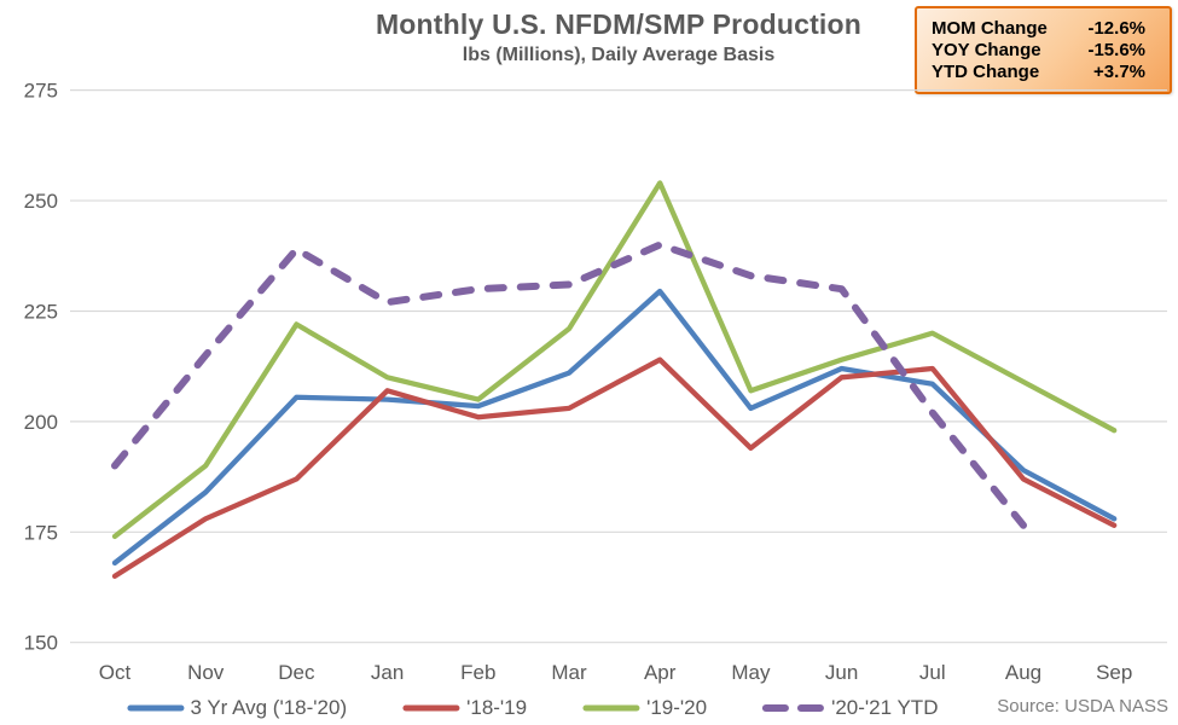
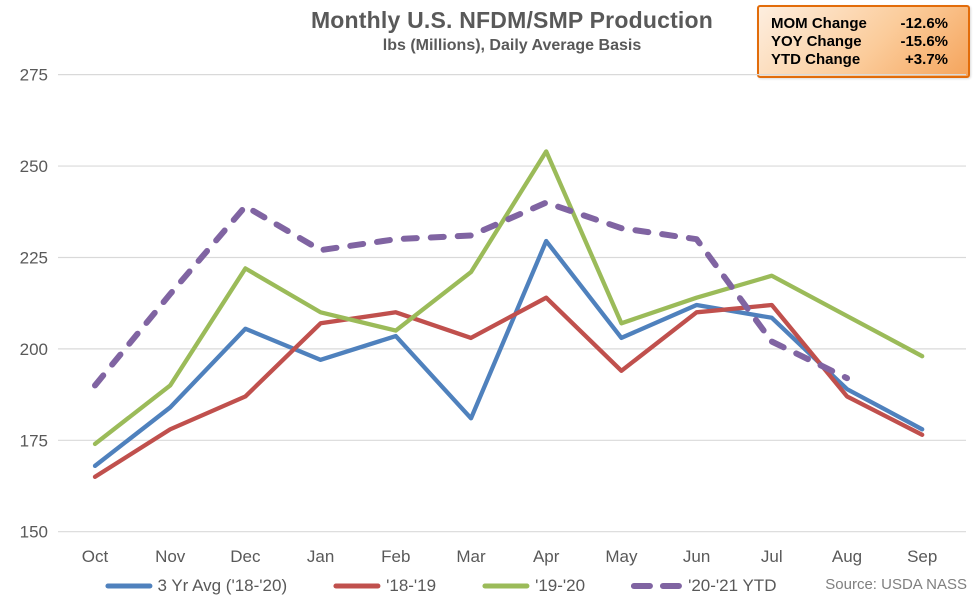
3 Yr Avg ('18-'20)/Jan: 205 -> 197
'18-'19/Feb: 201 -> 210
3 Yr Avg ('18-'20)/Mar: 211 -> 181
'20-'21 YTD/Aug: 176 -> 192
